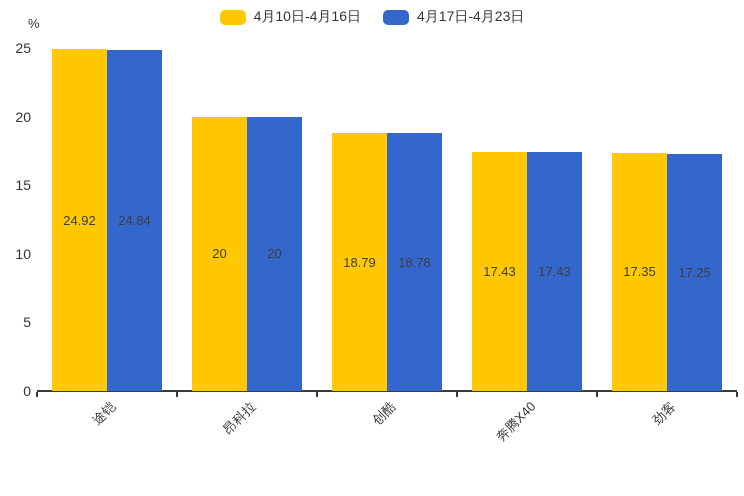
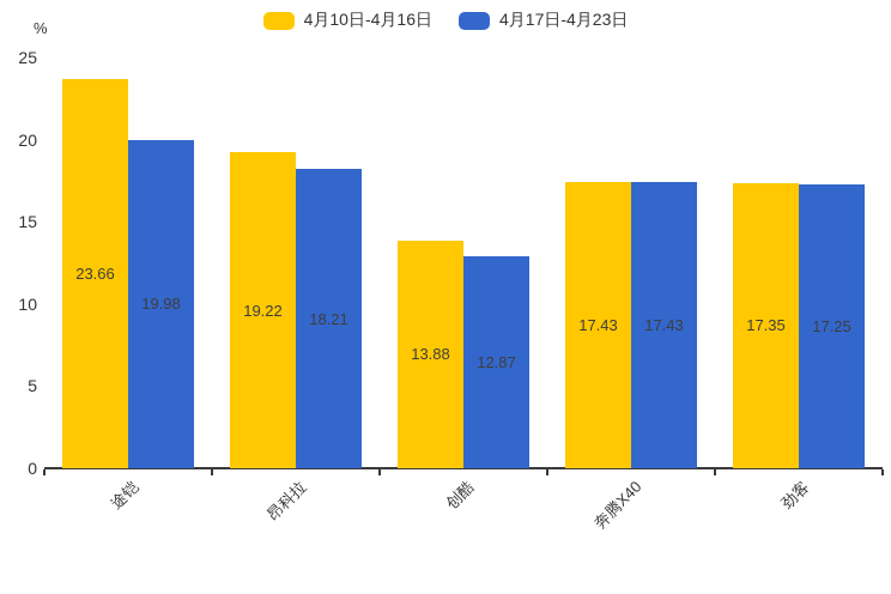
4月10日-4月16日/途铠: 24.92 -> 23.66
4月17日-4月23日/途铠: 24.84 -> 19.98
4月10日-4月16日/昂科拉: 20 -> 19.22
4月17日-4月23日/昂科拉: 20 -> 18.21
4月10日-4月16日/创酷: 18.79 -> 13.88
4月17日-4月23日/创酷: 18.78 -> 12.87
